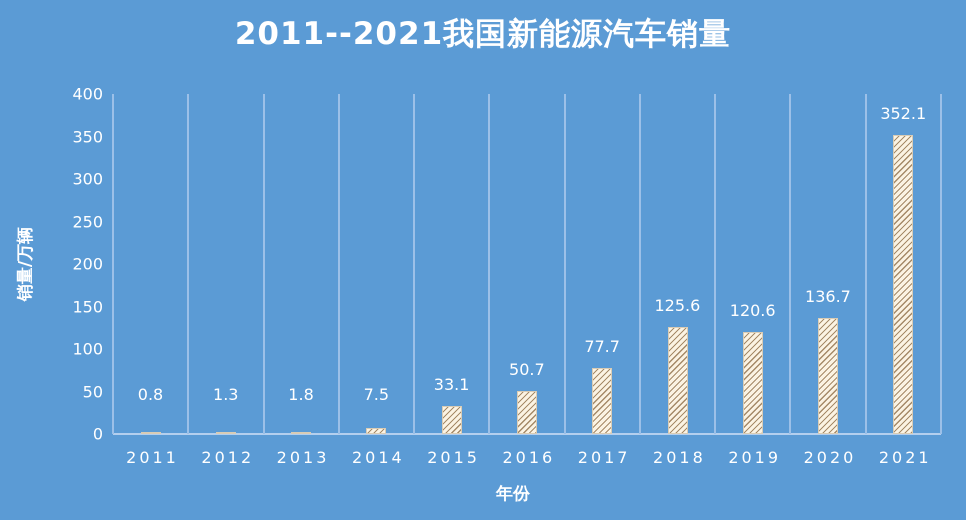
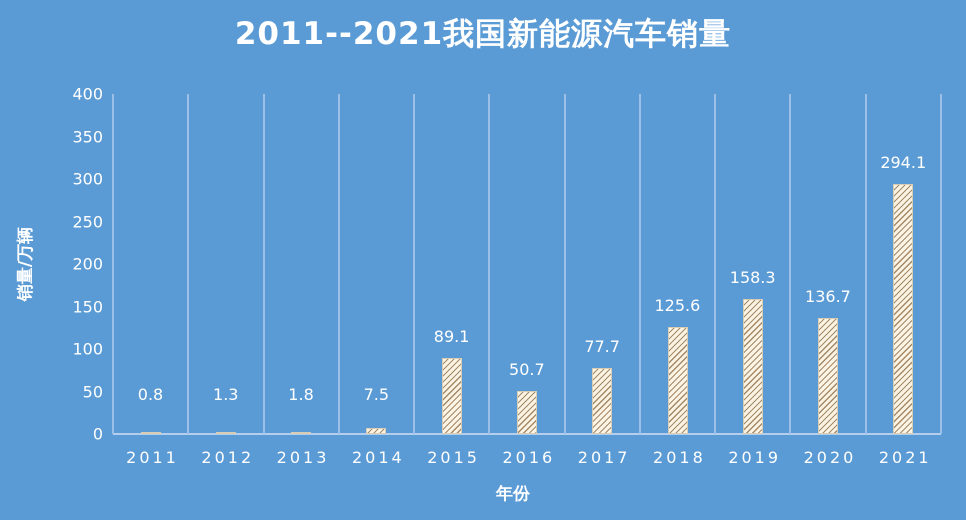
2015: 33.1 -> 89.1
2019: 120.6 -> 158.3
2021: 352.1 -> 294.1
